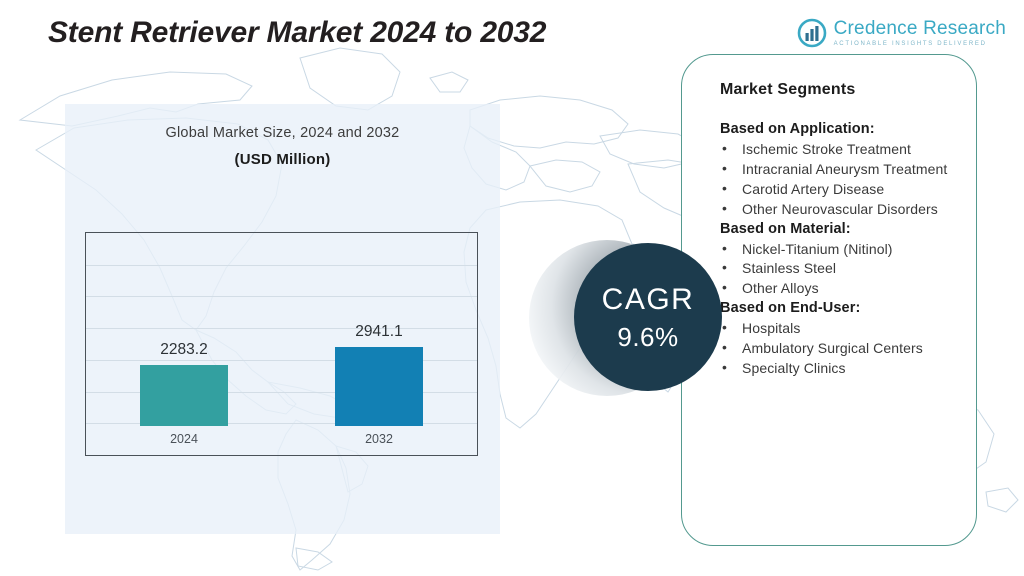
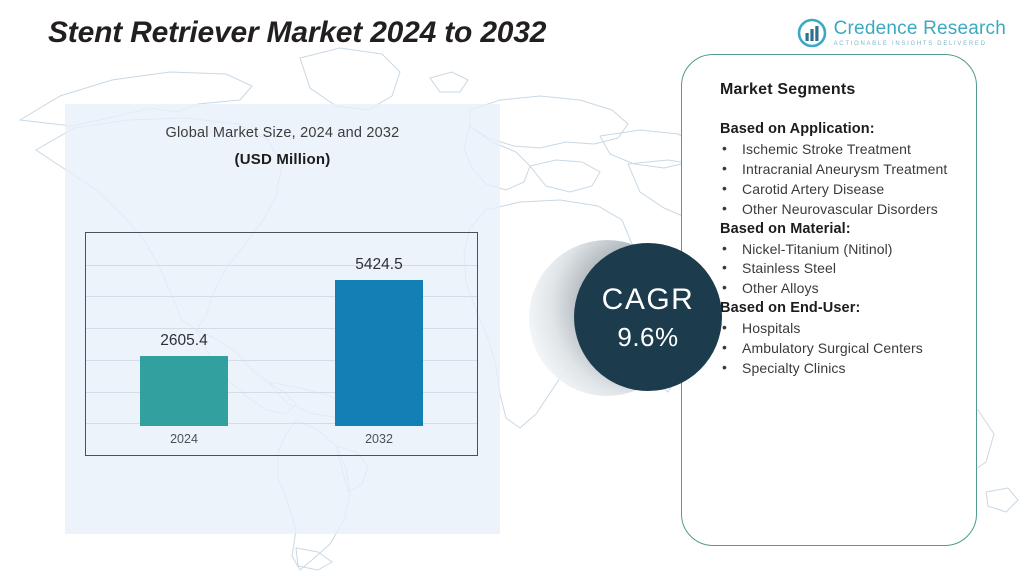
2024: 2283.2 -> 2605.4
2032: 2941.1 -> 5424.5
